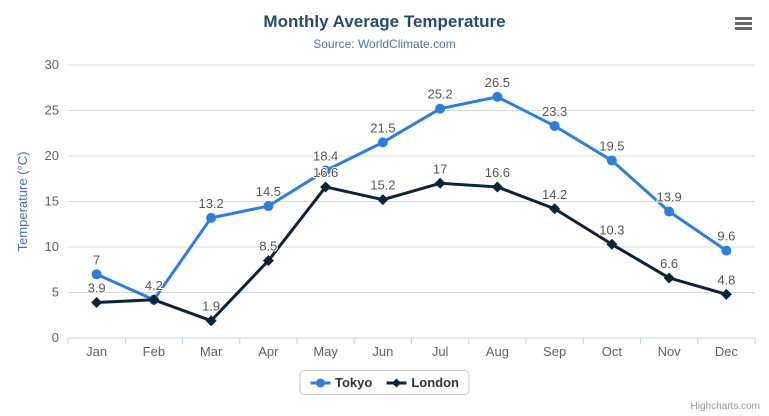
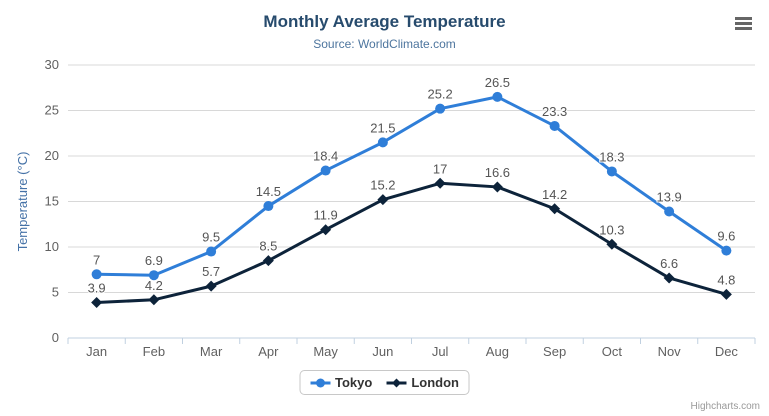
Tokyo/Feb: 4.2 -> 6.9
Tokyo/Mar: 13.2 -> 9.5
London/Mar: 1.9 -> 5.7
London/May: 16.6 -> 11.9
Tokyo/Oct: 19.5 -> 18.3
